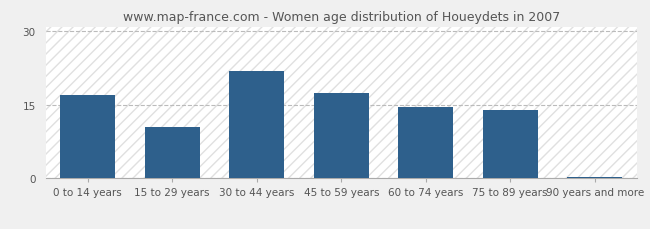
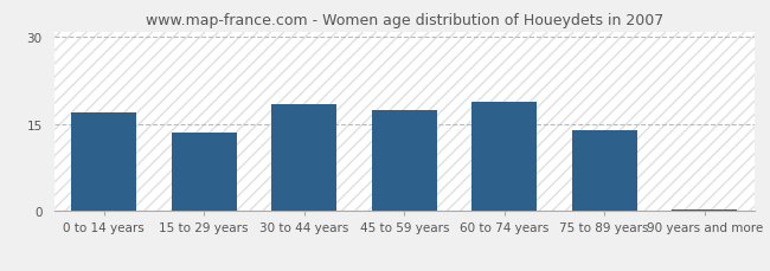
15 to 29 years: 10.5 -> 13.5
30 to 44 years: 22.0 -> 18.5
60 to 74 years: 14.5 -> 18.8
